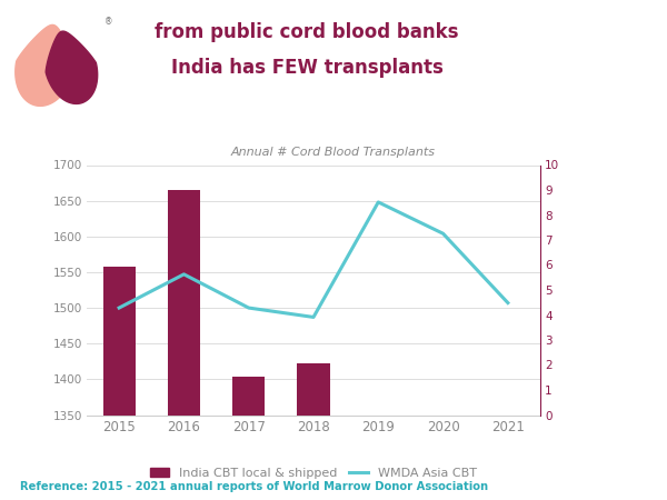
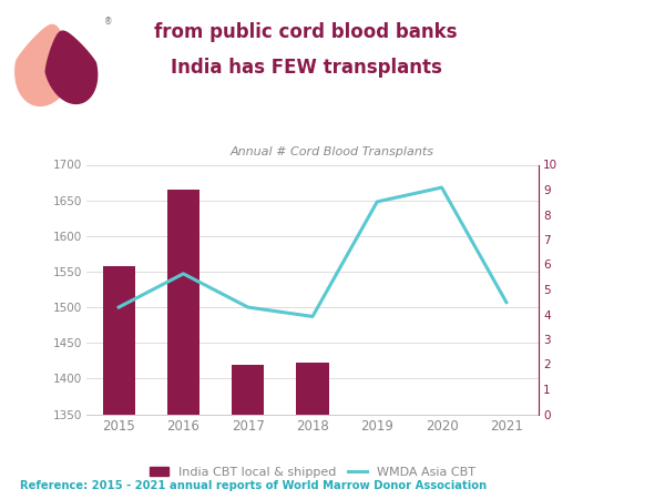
India CBT local & shipped/2017: 1404 -> 1420
WMDA Asia CBT/2020: 1604 -> 1668
